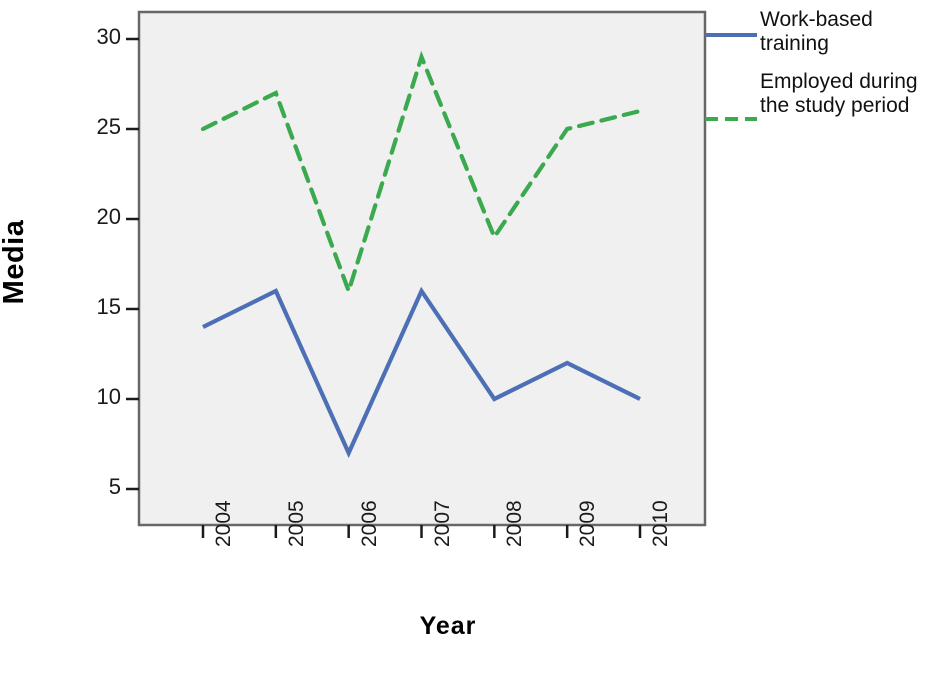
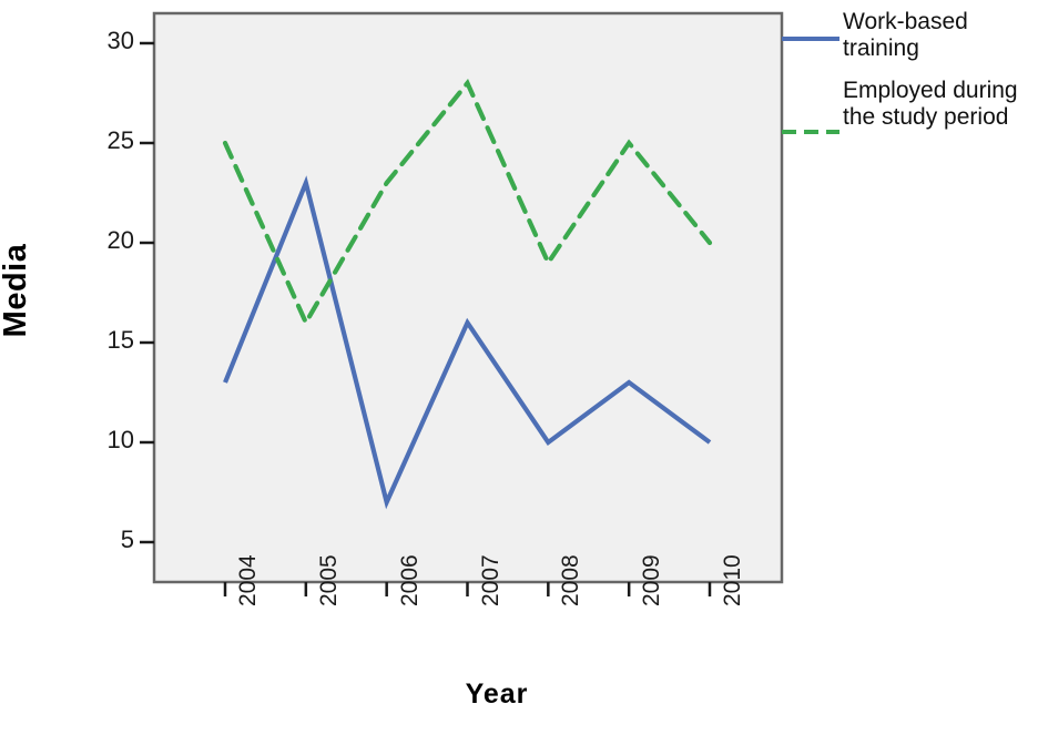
Work-based training/2004: 14 -> 13
Work-based training/2005: 16 -> 23
Employed during the study period/2005: 27 -> 16
Employed during the study period/2006: 16 -> 23
Employed during the study period/2007: 29 -> 28
Work-based training/2009: 12 -> 13
Employed during the study period/2010: 26 -> 20
